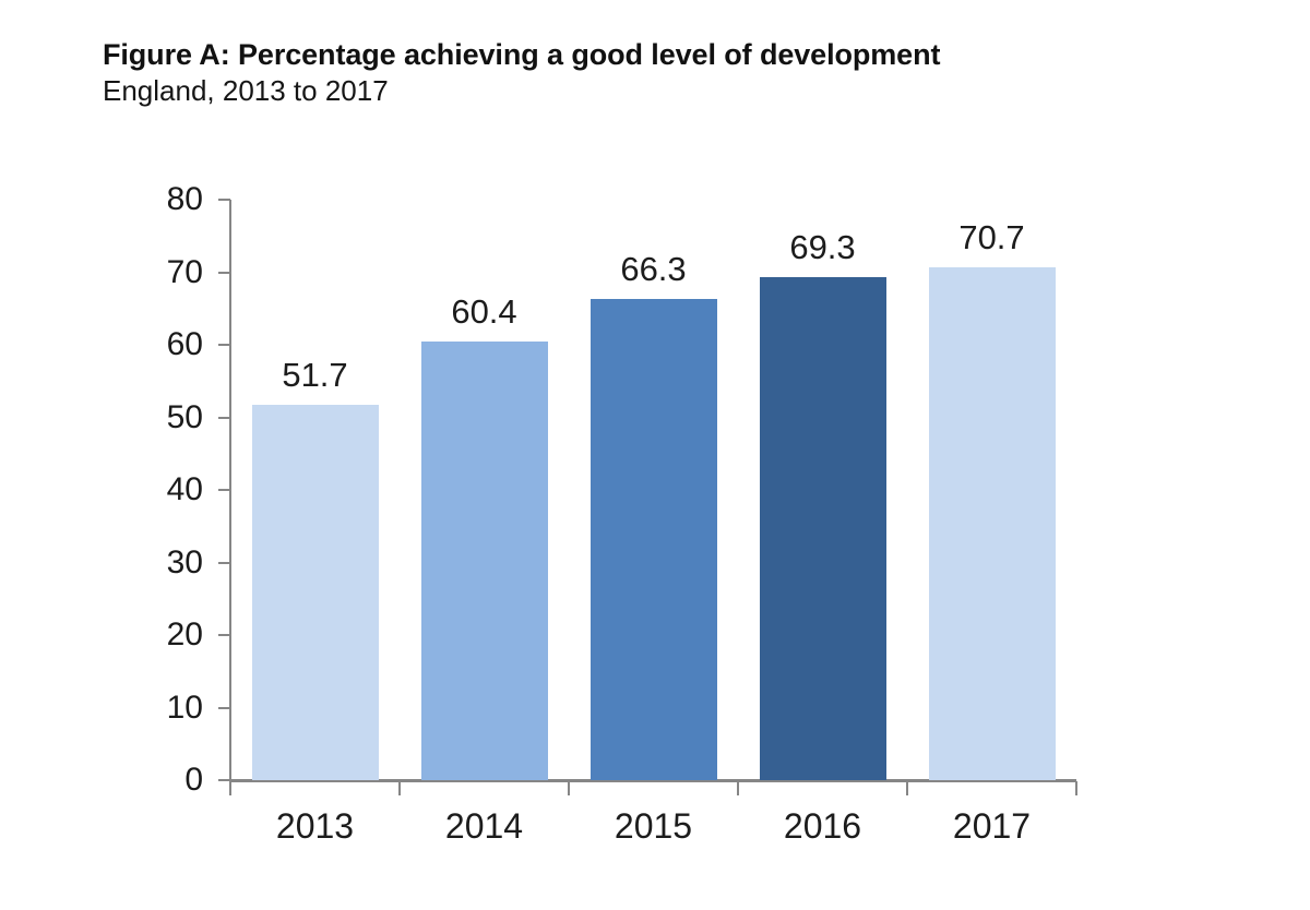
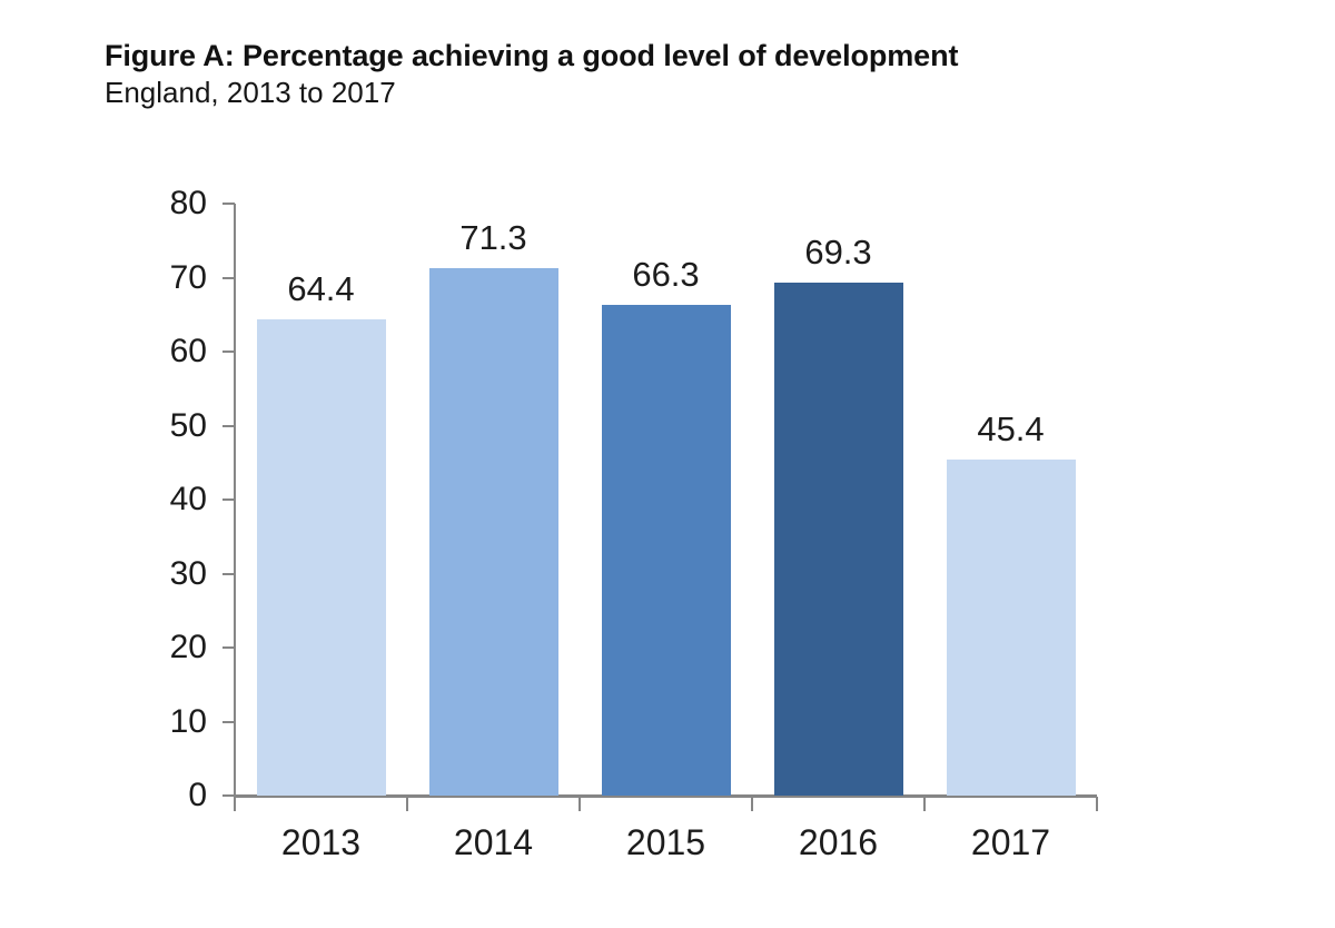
2013: 51.7 -> 64.4
2014: 60.4 -> 71.3
2017: 70.7 -> 45.4
